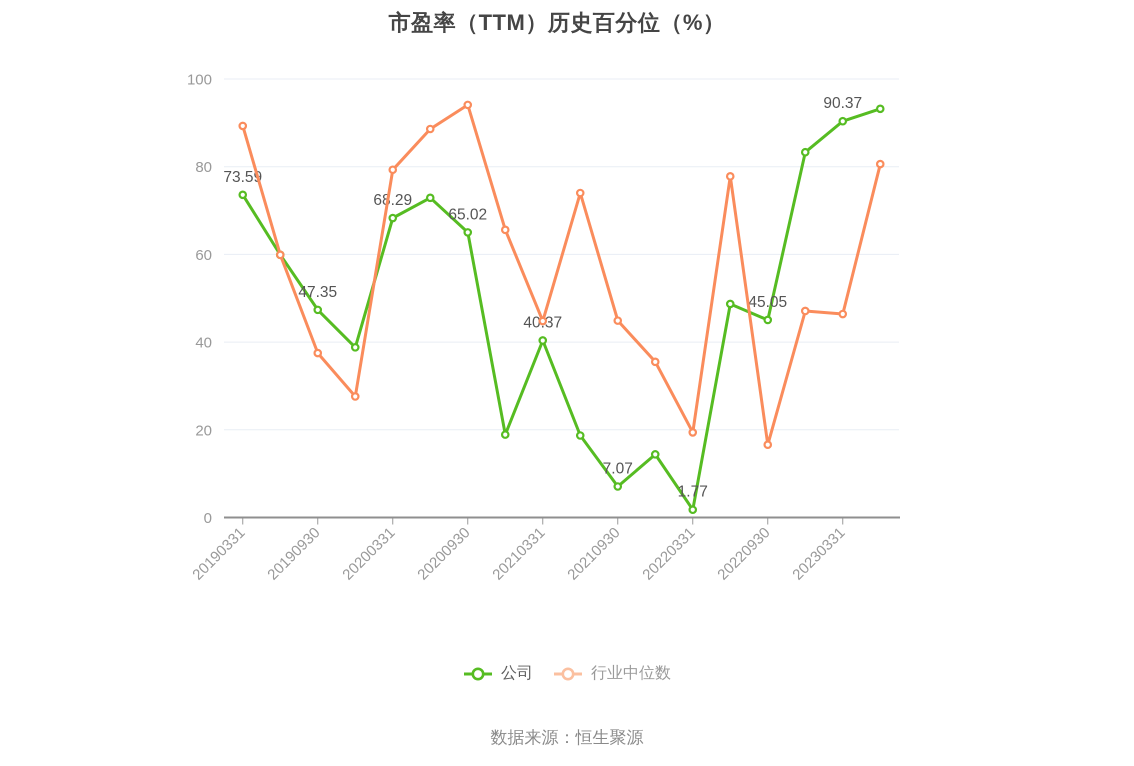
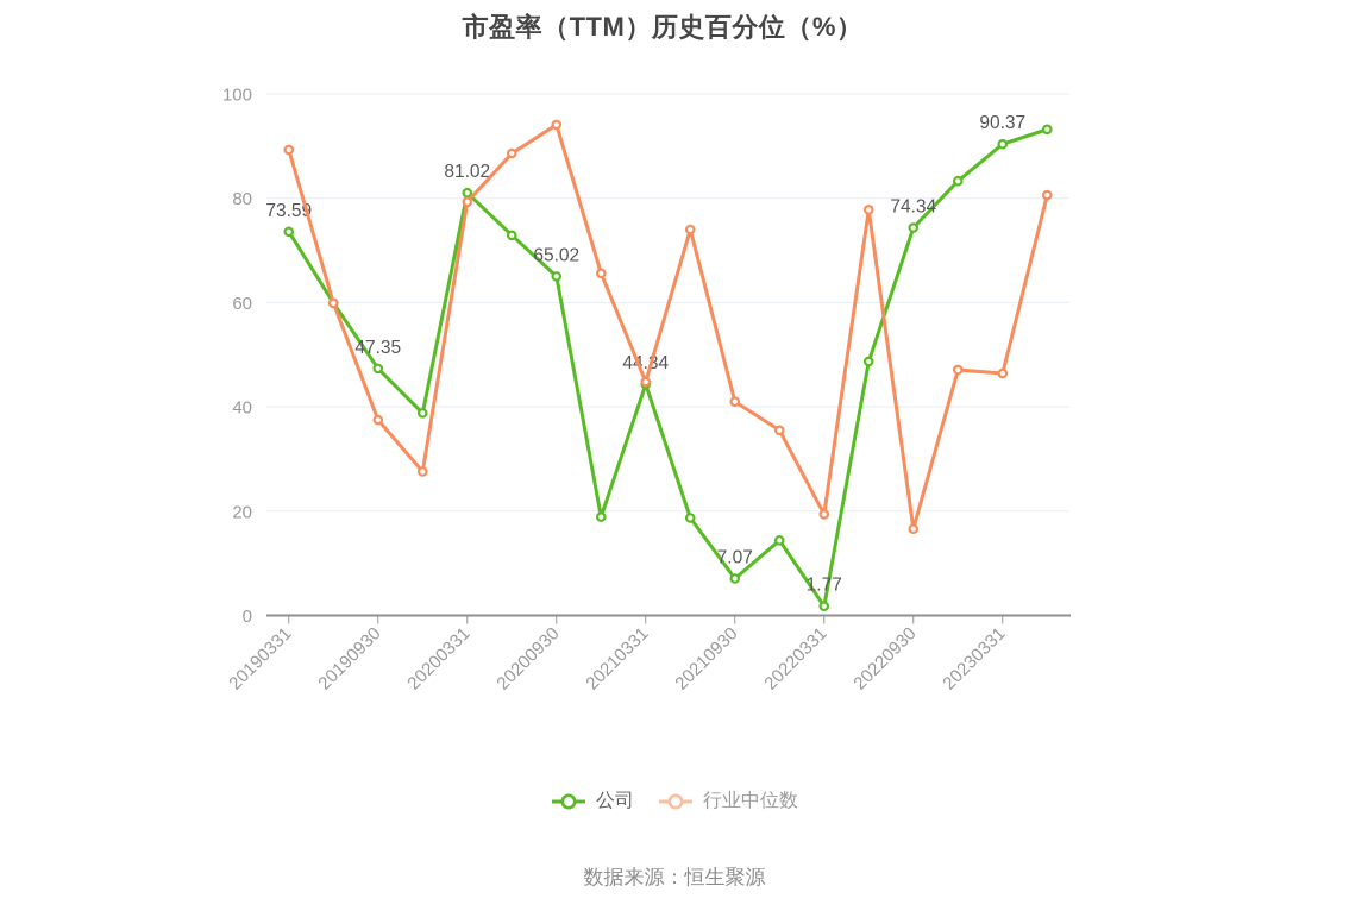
公司/20200331: 68.29 -> 81.02
公司/20210331: 40.37 -> 44.34
行业中位数/20210930: 45 -> 41
公司/20220930: 45.05 -> 74.34
